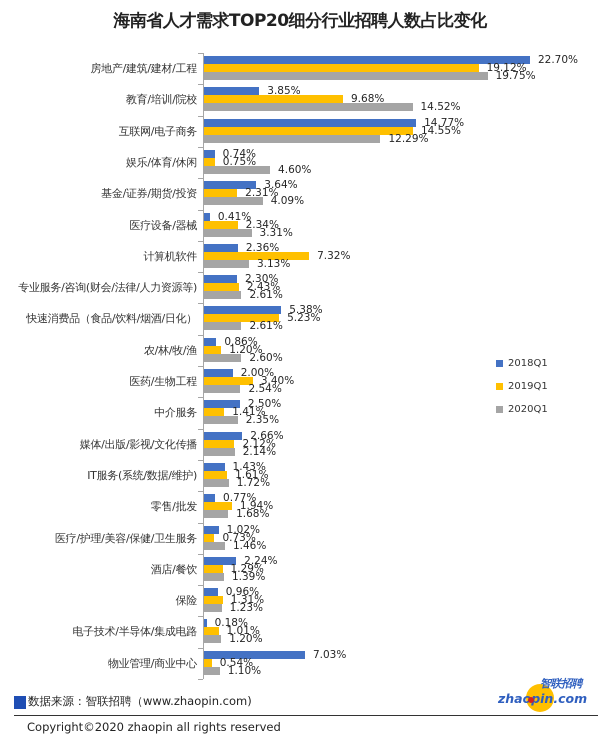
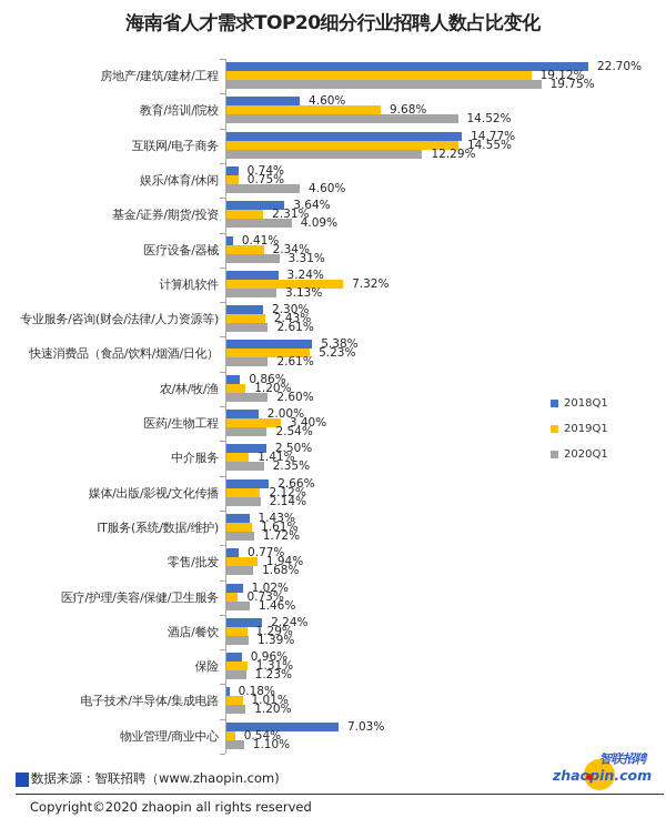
2018Q1/教育/培训/院校: 3.85% -> 4.60%
2018Q1/计算机软件: 2.36% -> 3.24%
